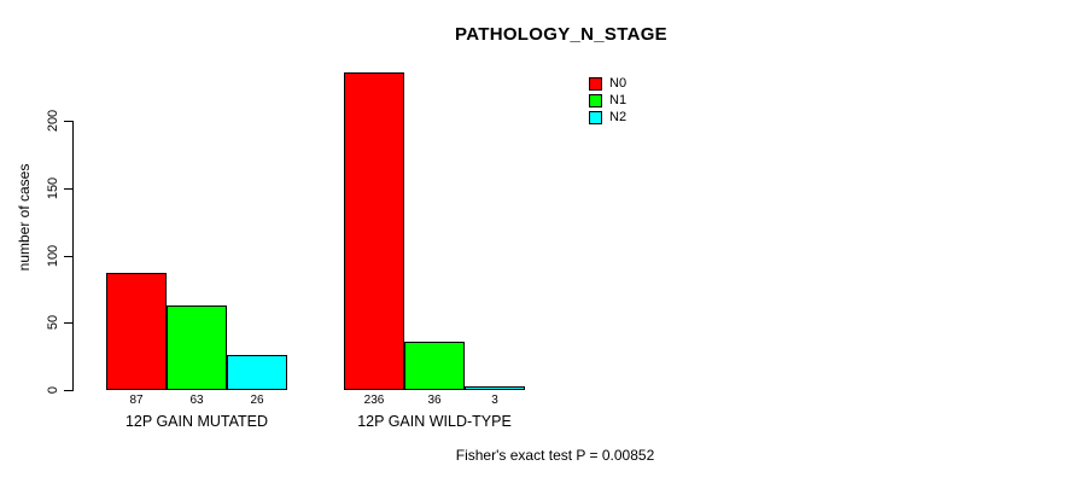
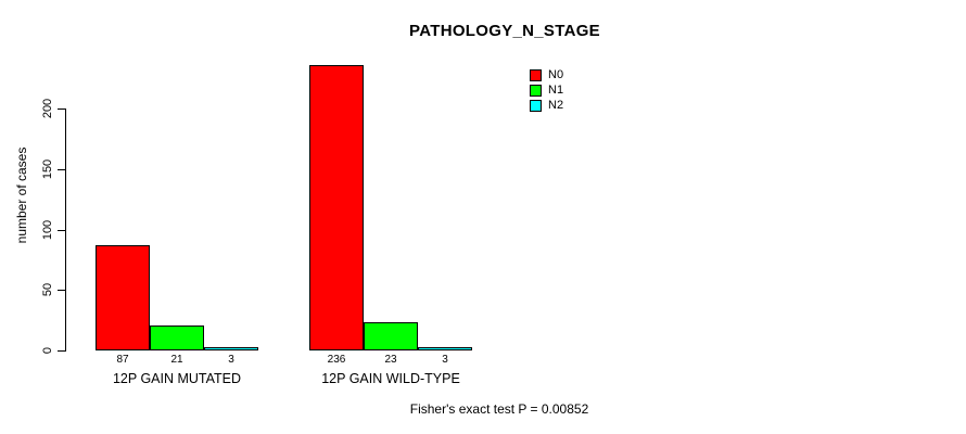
N1/12P GAIN MUTATED: 63 -> 21
N2/12P GAIN MUTATED: 26 -> 3
N1/12P GAIN WILD-TYPE: 36 -> 23
